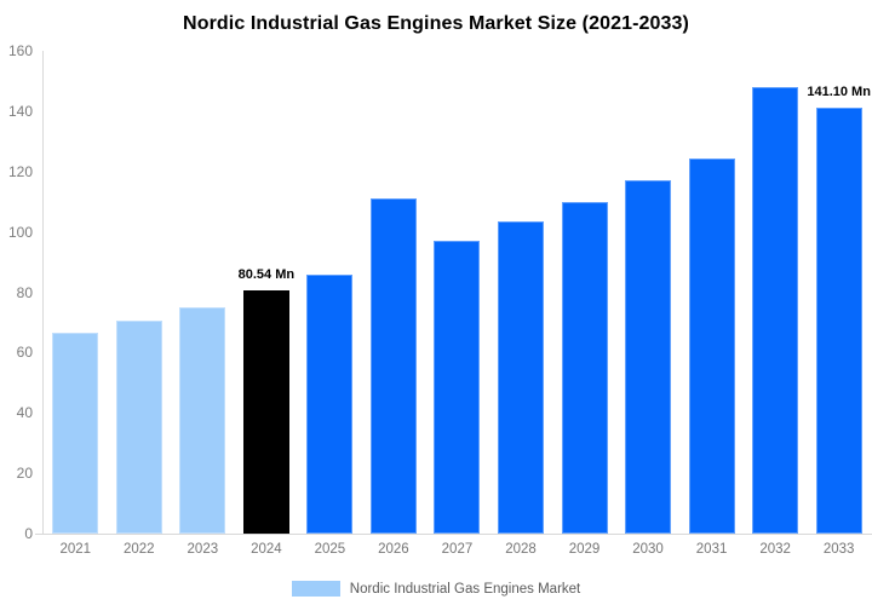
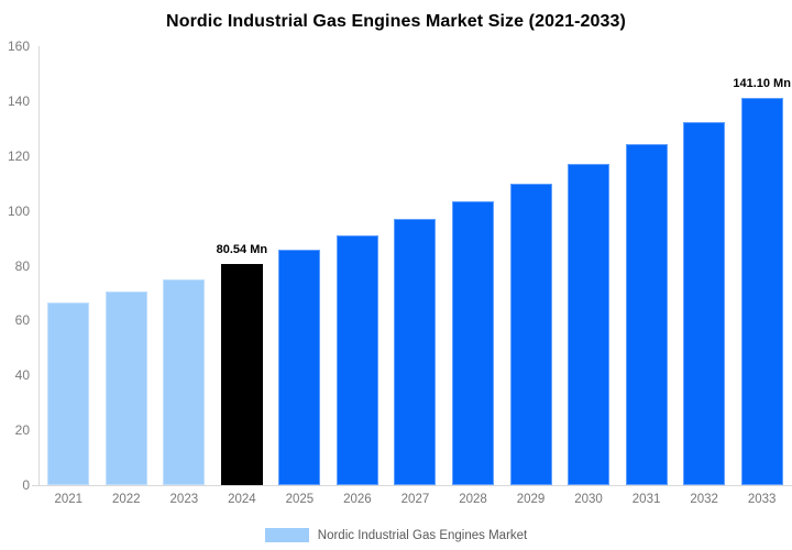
2026: 111 -> 91
2032: 148 -> 132
